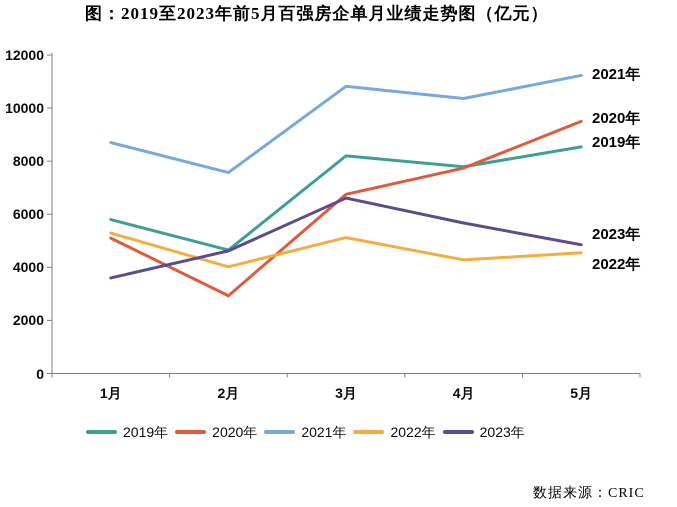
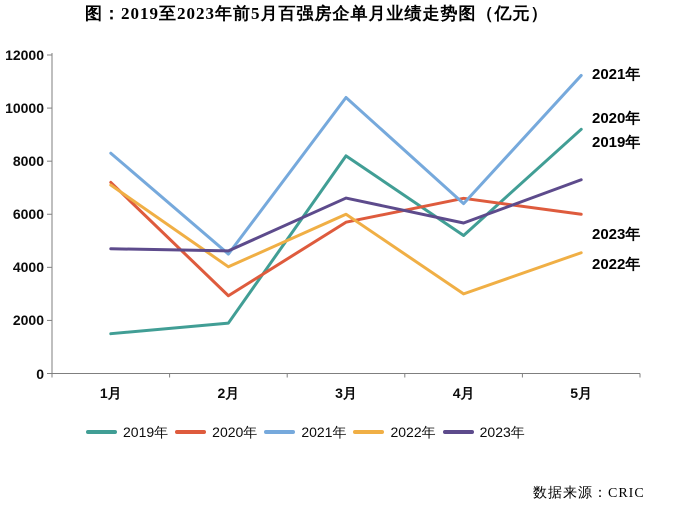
2019年/1月: 5800 -> 1500
2020年/1月: 5100 -> 7200
2021年/1月: 8700 -> 8300
2022年/1月: 5300 -> 7100
2023年/1月: 3600 -> 4700
2019年/2月: 4600 -> 1900
2021年/2月: 7600 -> 4500
2020年/3月: 6800 -> 5700
2021年/3月: 10800 -> 10400
2022年/3月: 5100 -> 6000
2019年/4月: 7800 -> 5200
2020年/4月: 7700 -> 6600
2021年/4月: 10400 -> 6400
2022年/4月: 4300 -> 3000
2019年/5月: 8500 -> 9200
2020年/5月: 9500 -> 6000
2023年/5月: 4800 -> 7300
